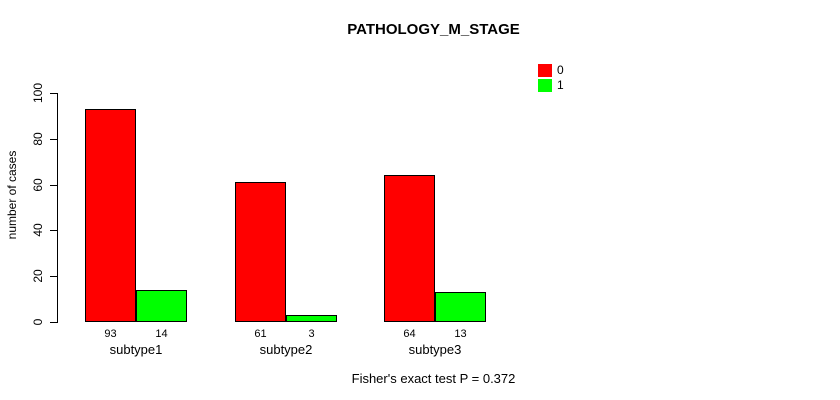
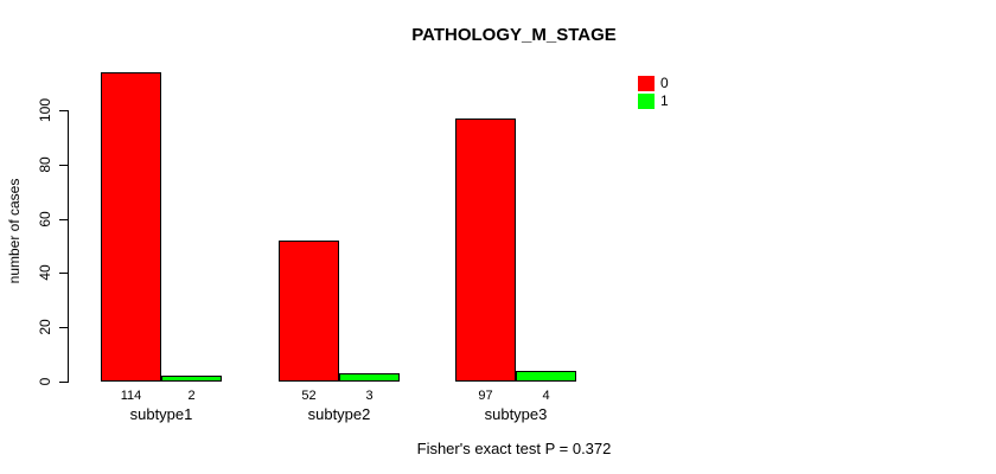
0/subtype1: 93 -> 114
1/subtype1: 14 -> 2
0/subtype2: 61 -> 52
0/subtype3: 64 -> 97
1/subtype3: 13 -> 4
